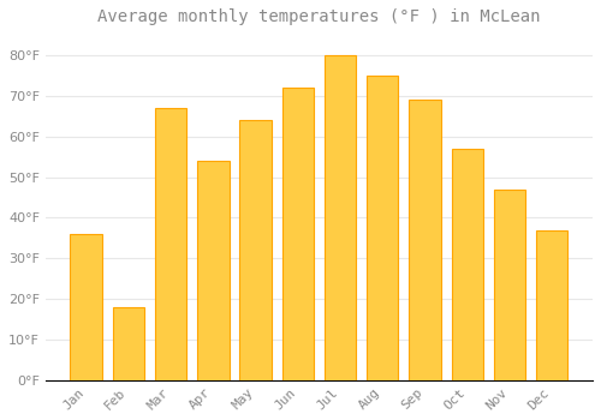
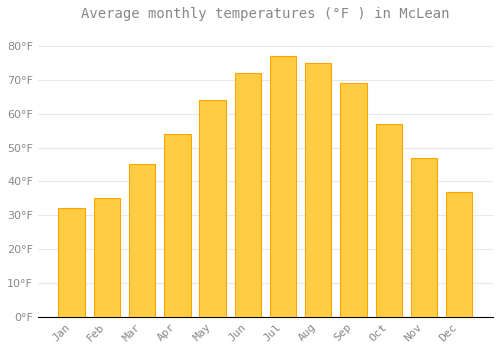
Jan: 36°F -> 32°F
Feb: 18°F -> 35°F
Mar: 67°F -> 45°F
Jul: 80°F -> 77°F
